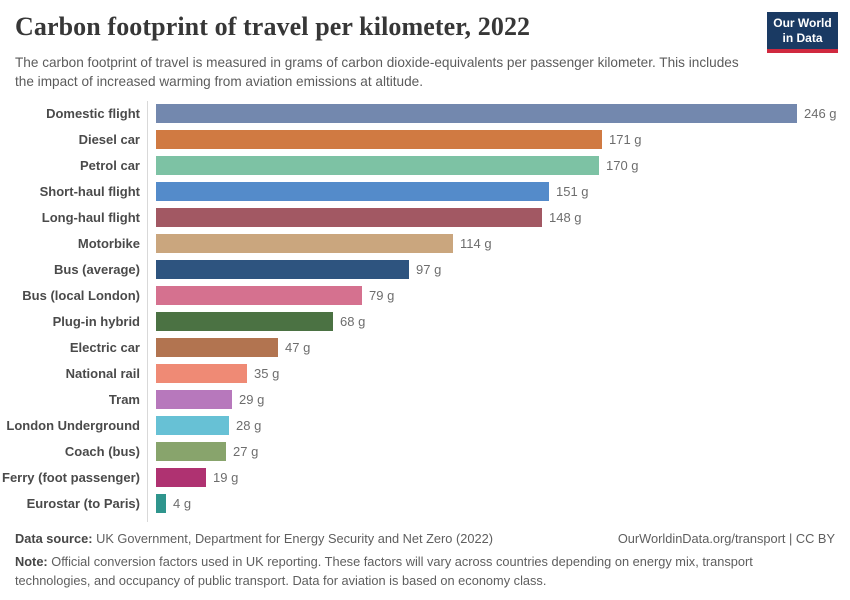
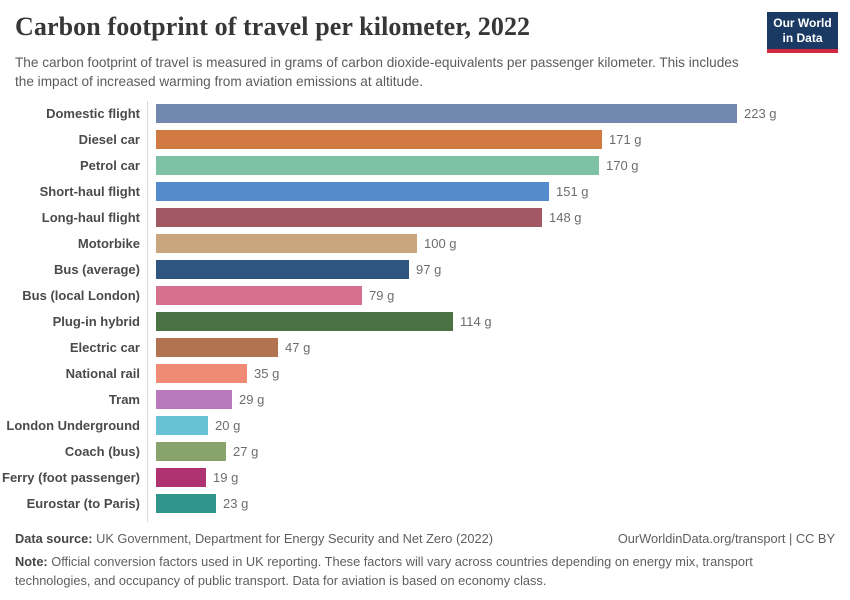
Domestic flight: 246 -> 223
Motorbike: 114 -> 100
Plug-in hybrid: 68 -> 114
London Underground: 28 -> 20
Eurostar (to Paris): 4 -> 23
